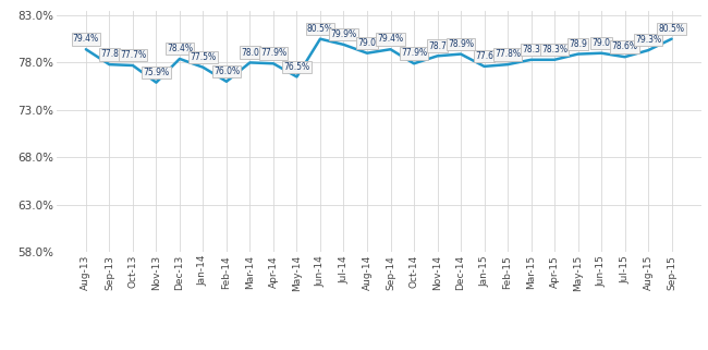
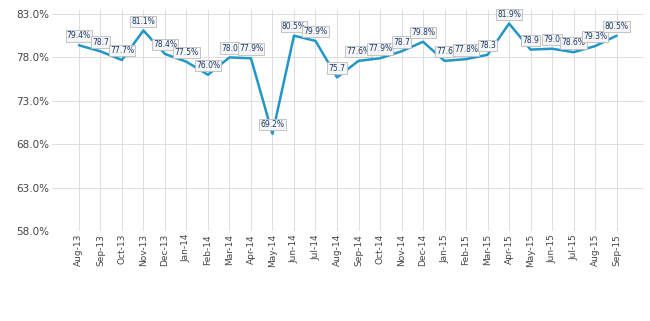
Sep-13: 77.8 -> 78.7
Nov-13: 75.9% -> 81.1%
May-14: 76.5% -> 69.2%
Aug-14: 79.0 -> 75.7
Sep-14: 79.4% -> 77.6%
Dec-14: 78.9% -> 79.8%
Apr-15: 78.3% -> 81.9%
